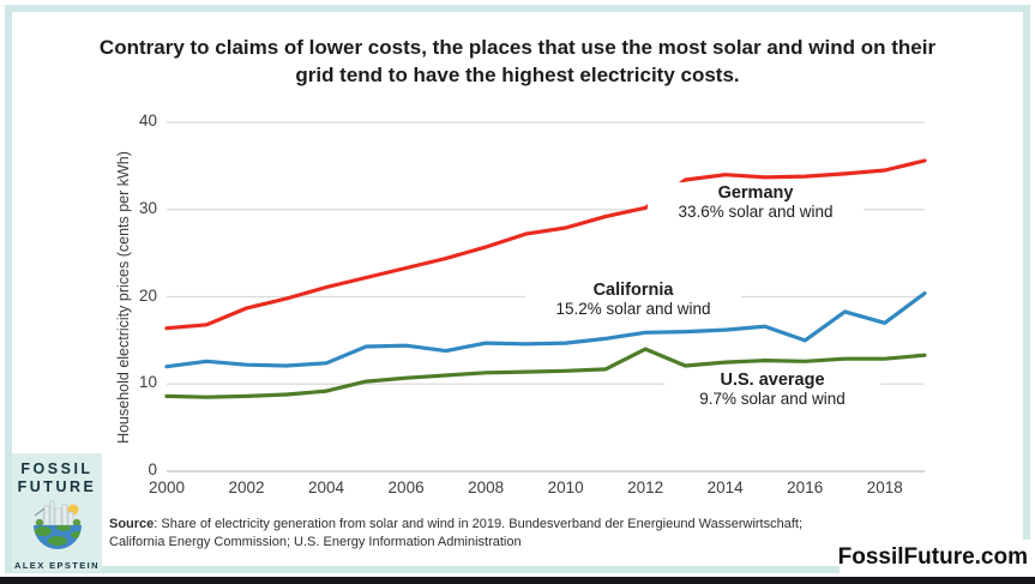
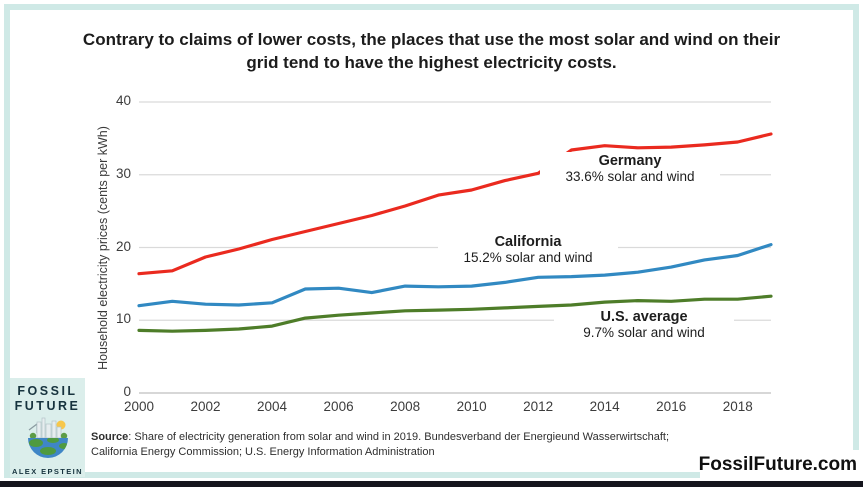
U.S. average/2012: 14 -> 12
California/2016: 15 -> 17
California/2018: 17 -> 19
